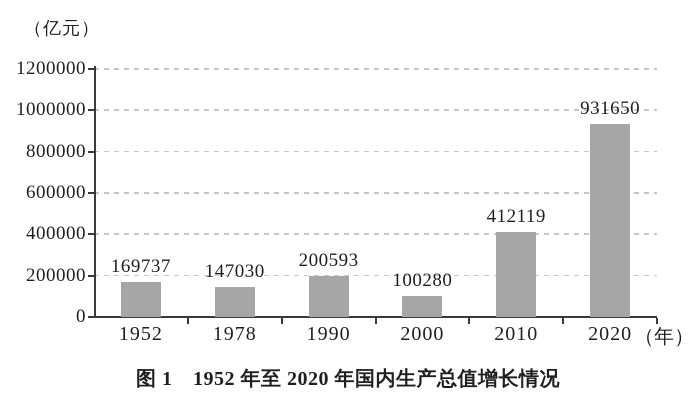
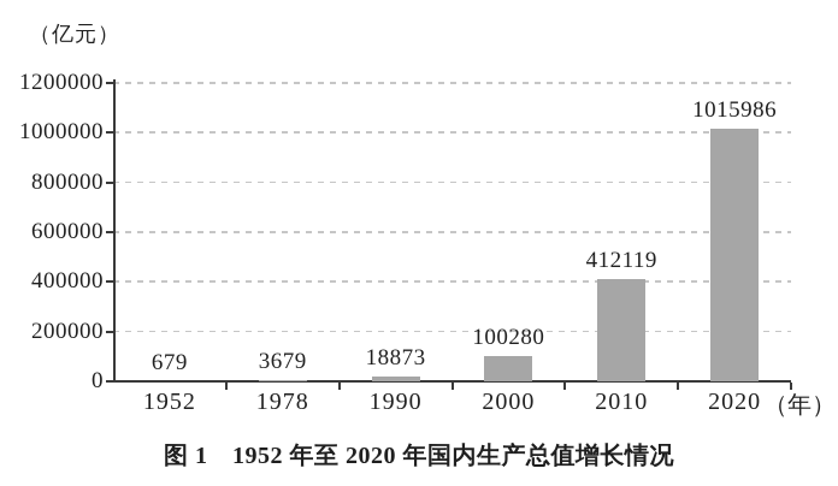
1952: 169737 -> 679
1978: 147030 -> 3679
1990: 200593 -> 18873
2020: 931650 -> 1015986
